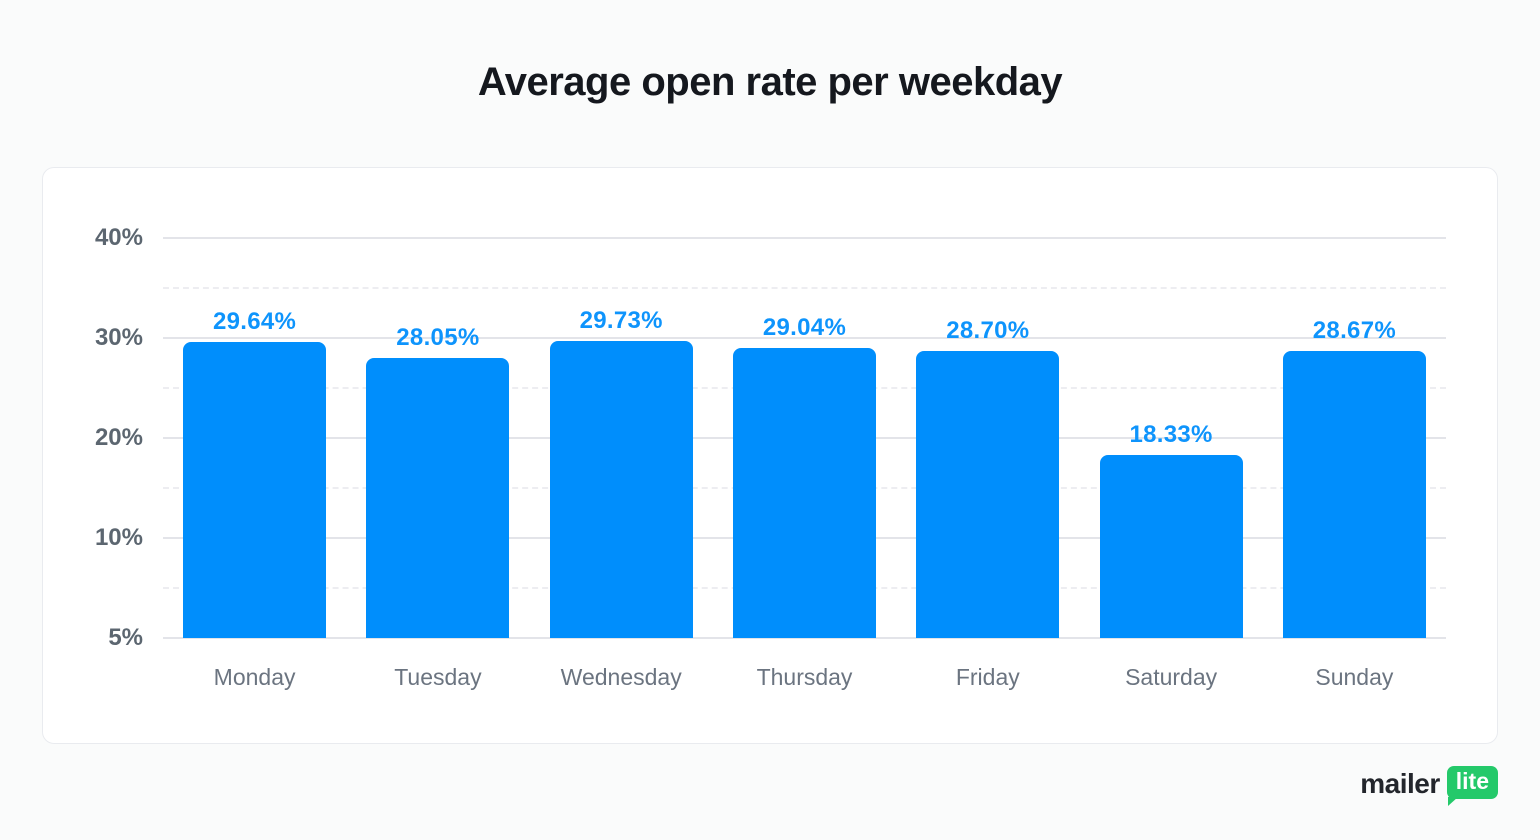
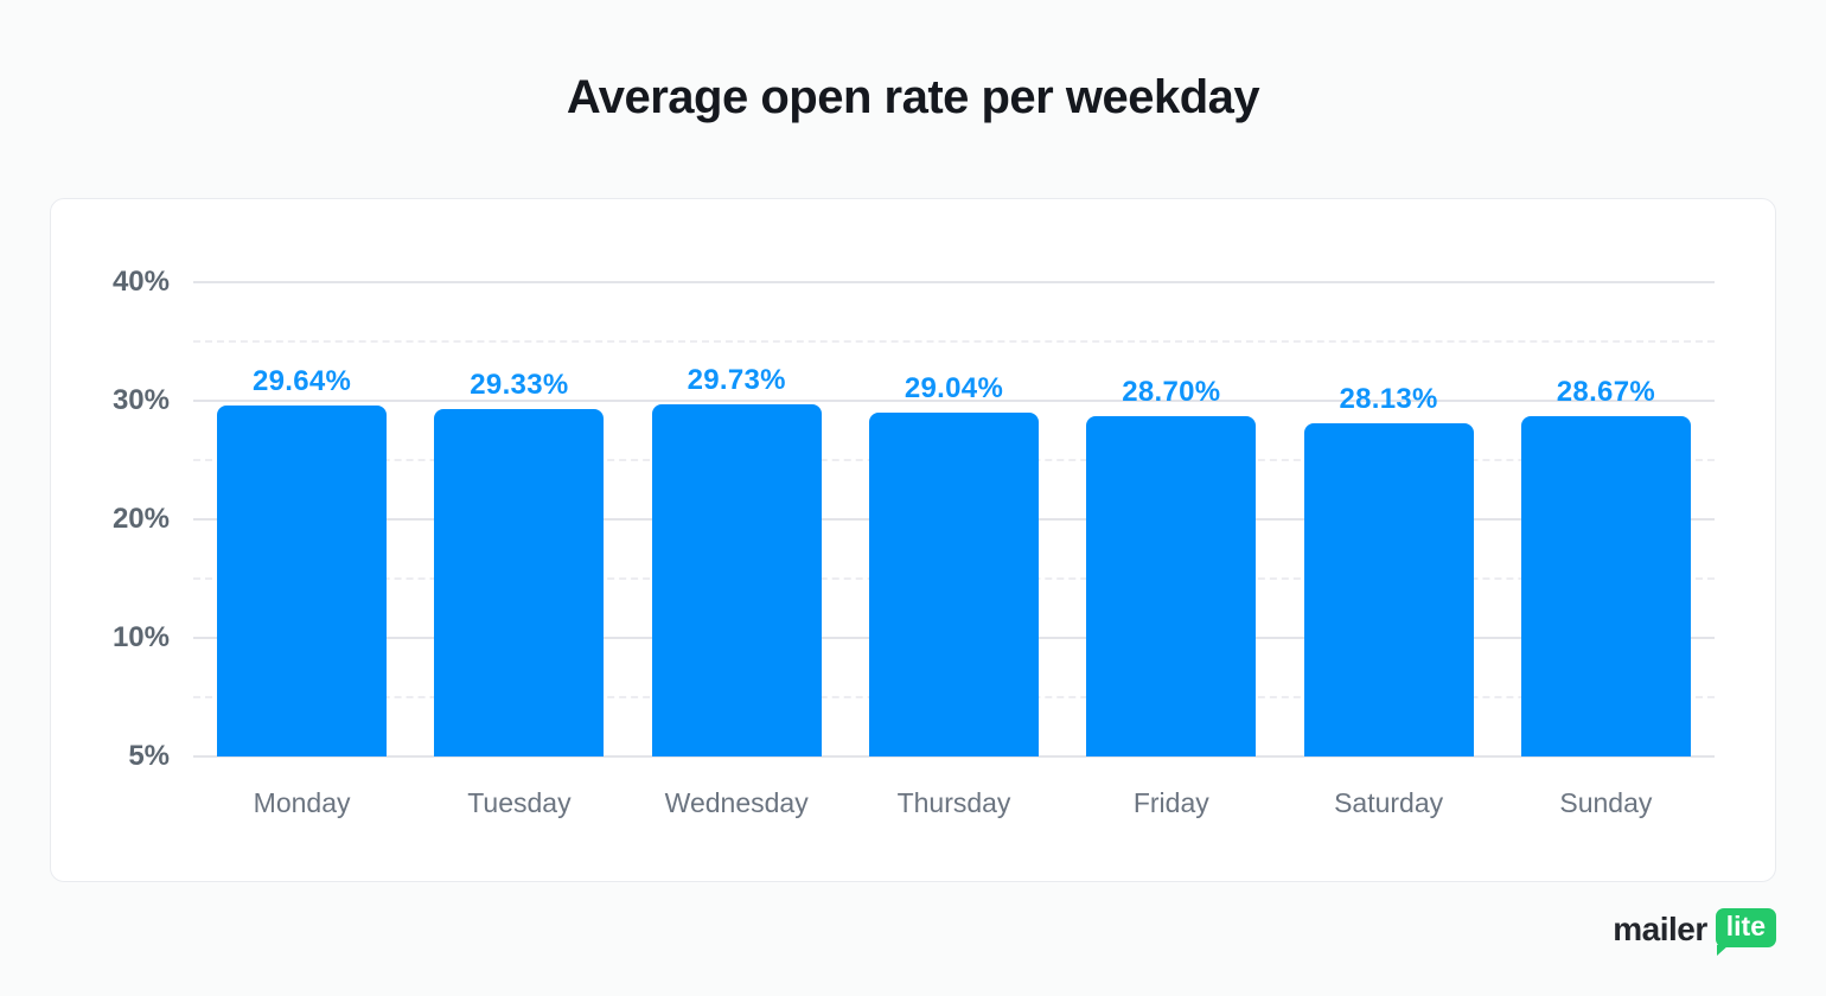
Tuesday: 28.05% -> 29.33%
Saturday: 18.33% -> 28.13%
